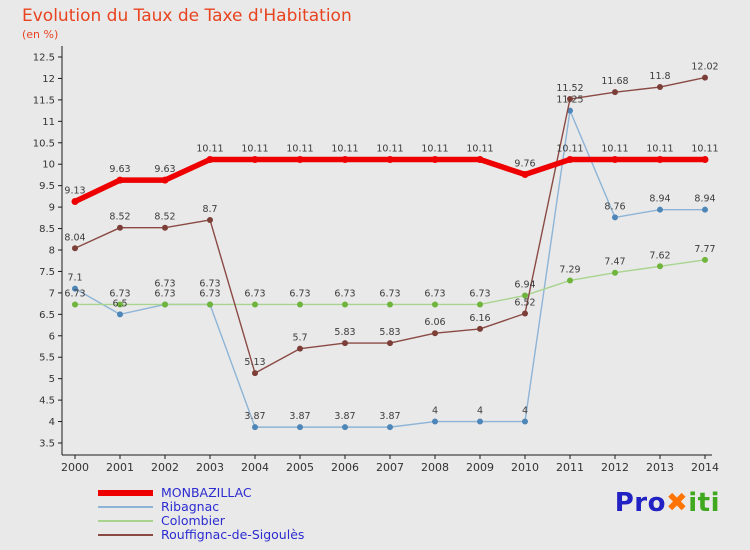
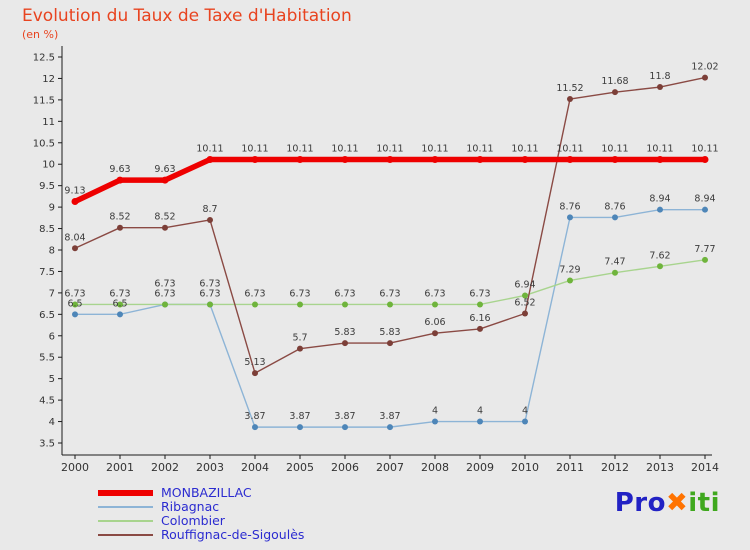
Ribagnac/2000: 7.1 -> 6.5
MONBAZILLAC/2010: 9.76 -> 10.11
Ribagnac/2011: 11.25 -> 8.76
